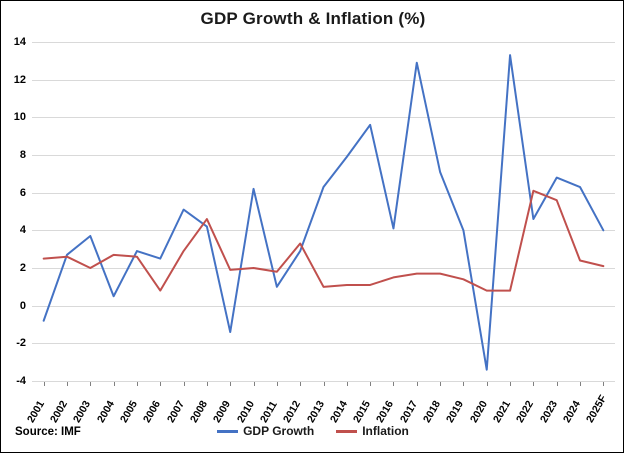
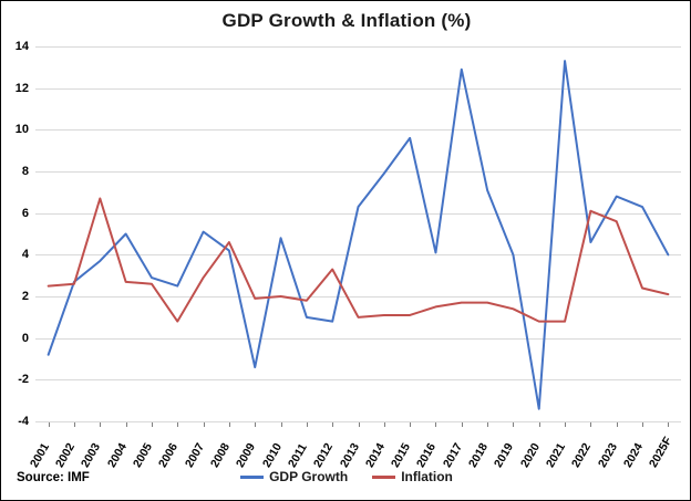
Inflation/2003: 2.0 -> 6.7
GDP Growth/2004: 0.5 -> 5.0
GDP Growth/2010: 6.2 -> 4.8
GDP Growth/2012: 2.9 -> 0.8
